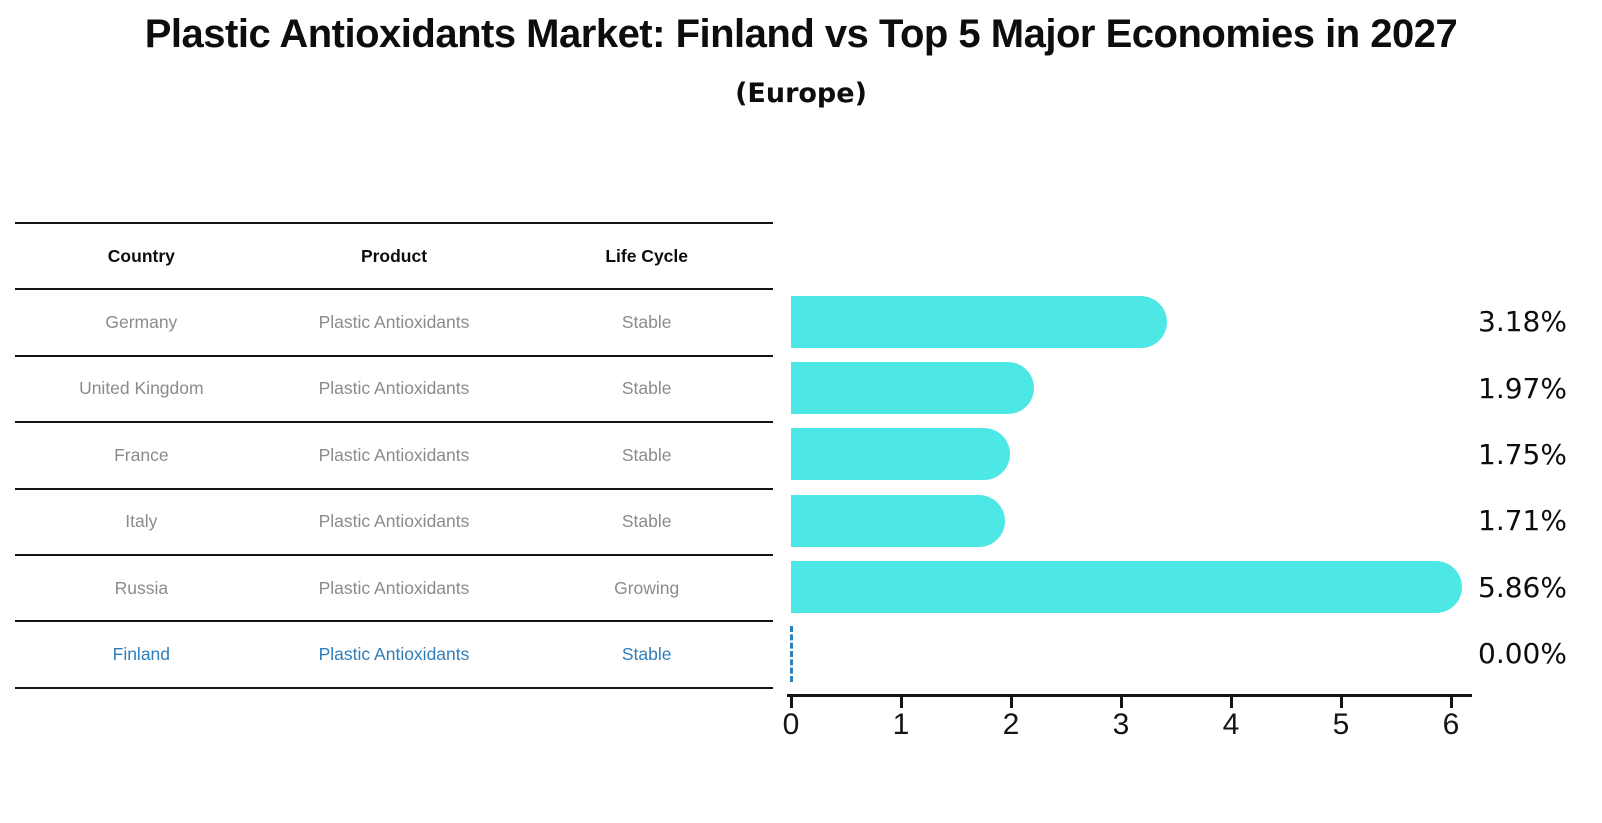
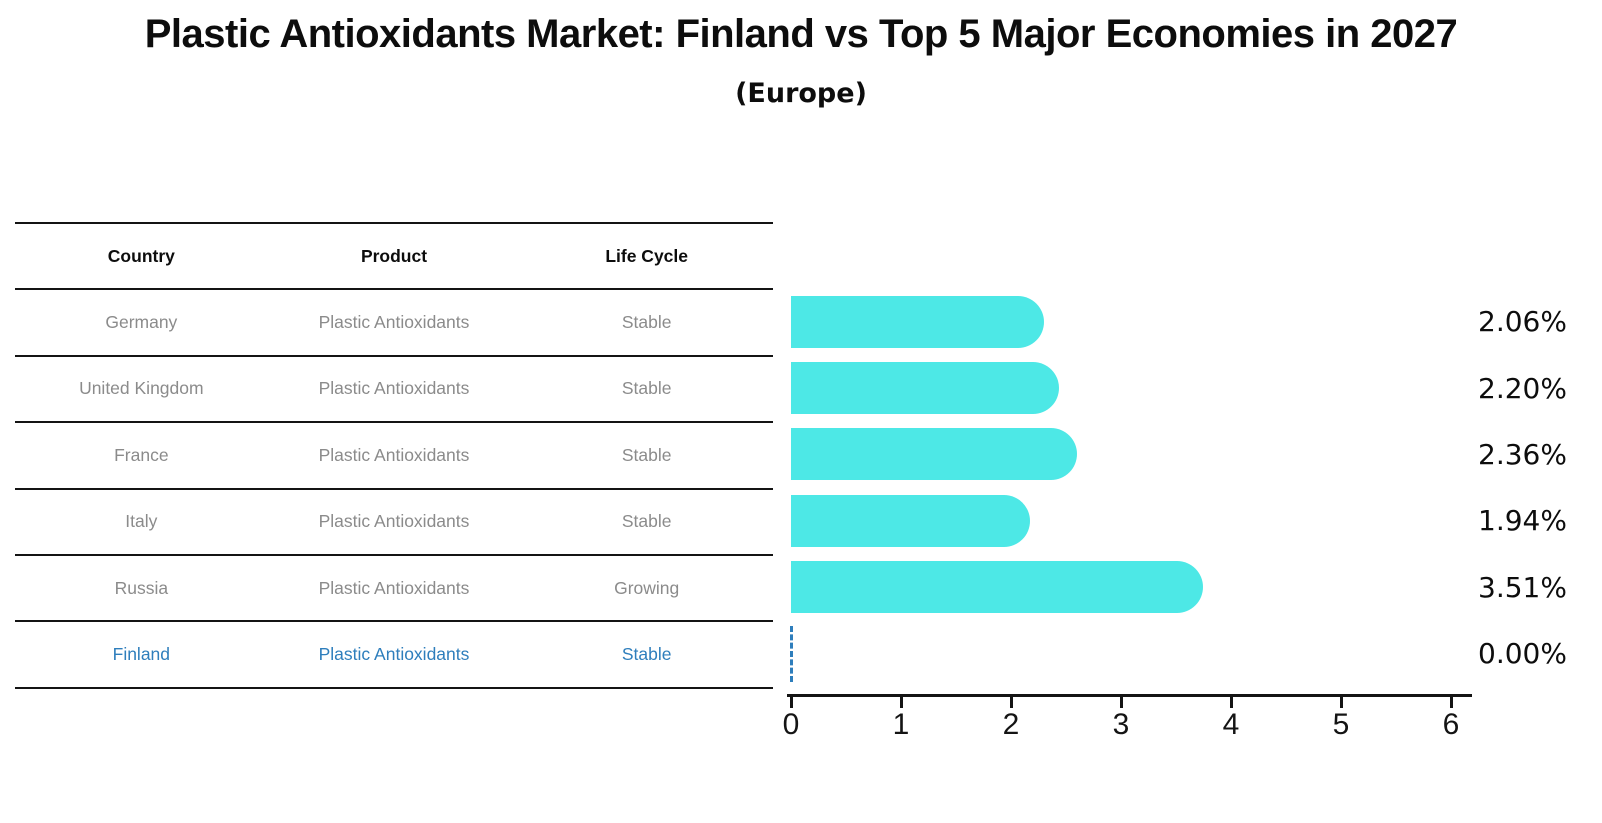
Germany: 3.18% -> 2.06%
United Kingdom: 1.97% -> 2.20%
France: 1.75% -> 2.36%
Italy: 1.71% -> 1.94%
Russia: 5.86% -> 3.51%
